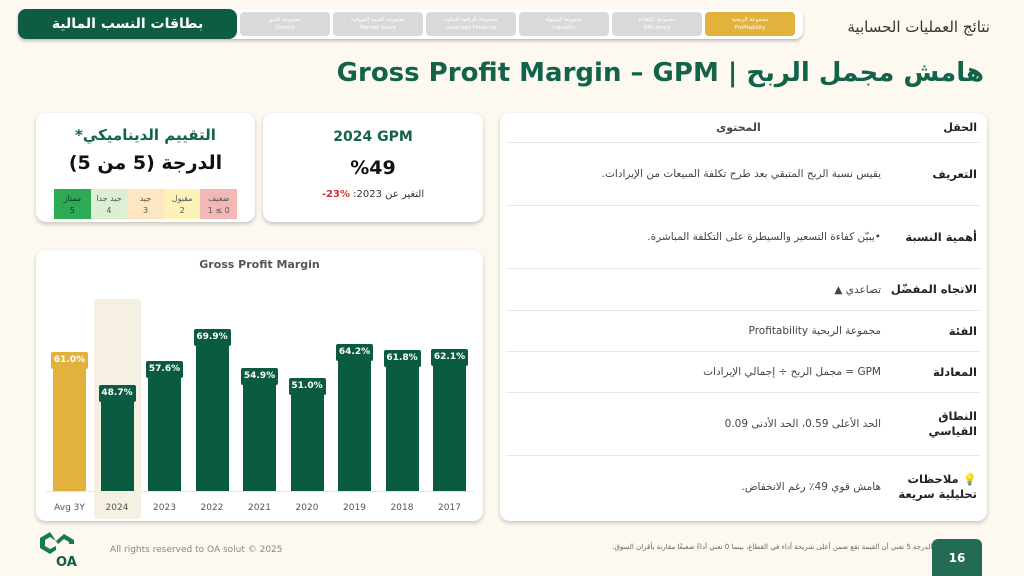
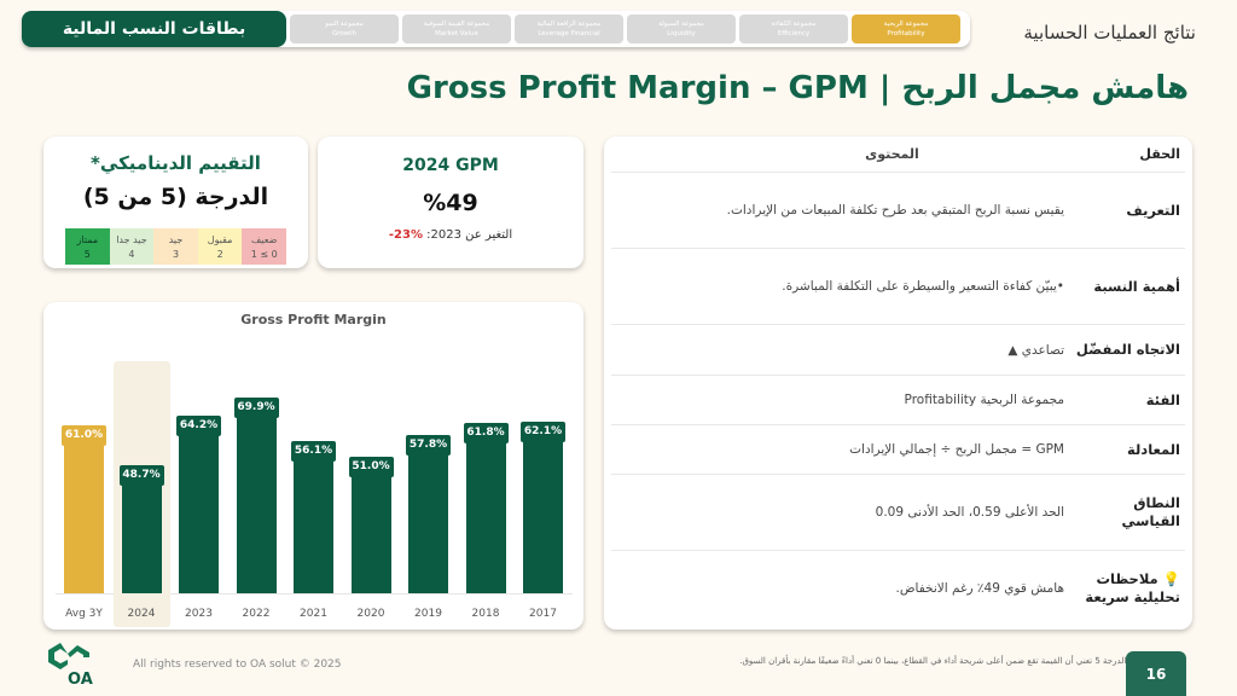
2023: 57.6% -> 64.2%
2021: 54.9% -> 56.1%
2019: 64.2% -> 57.8%
